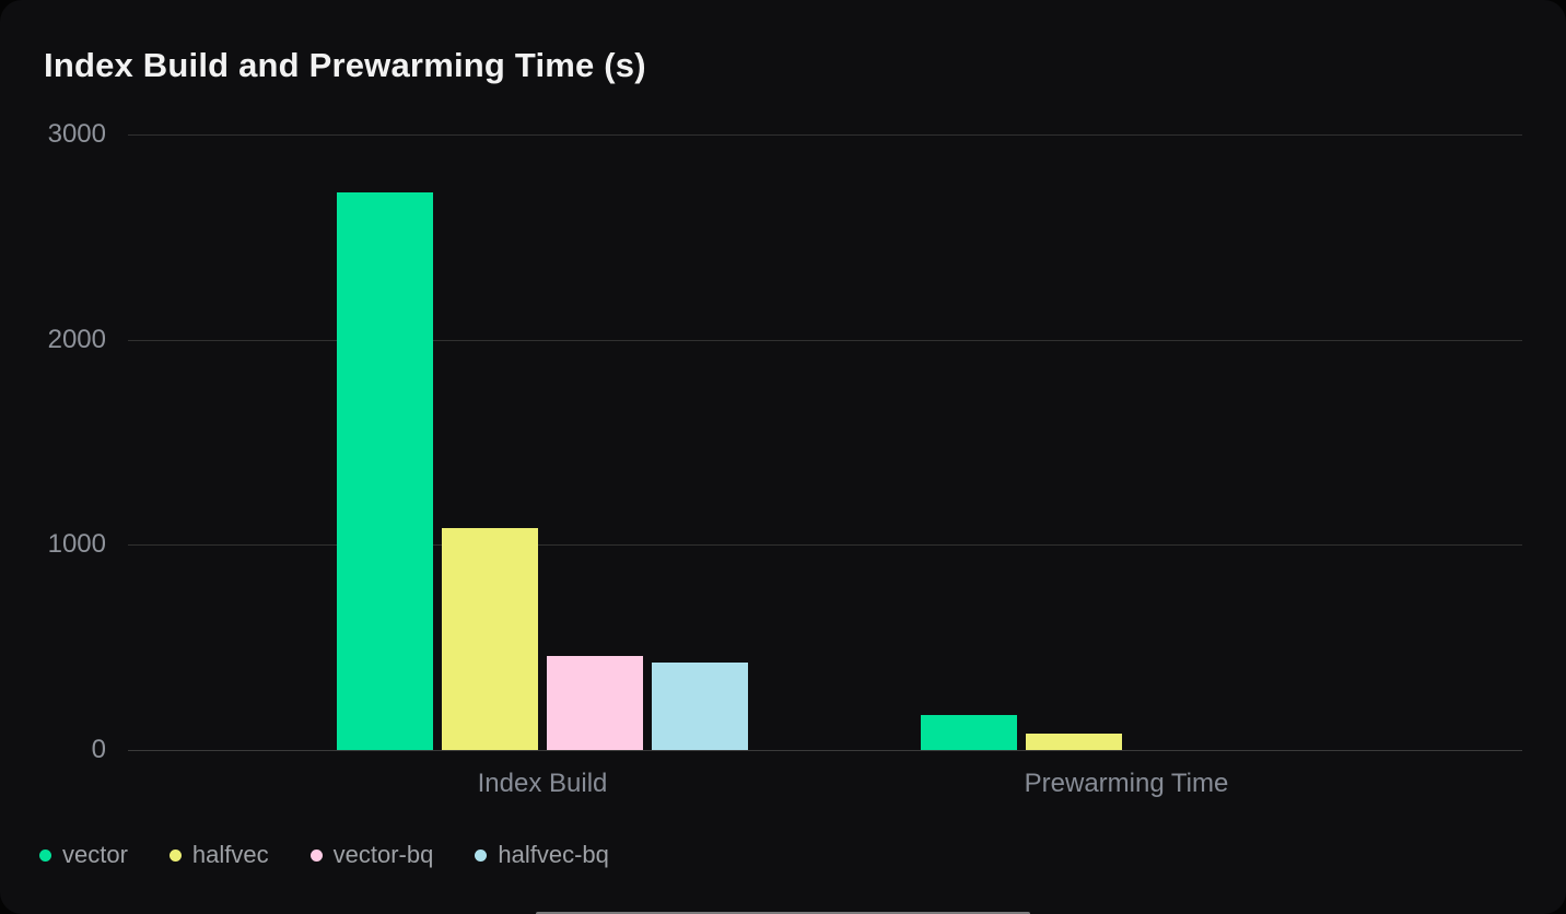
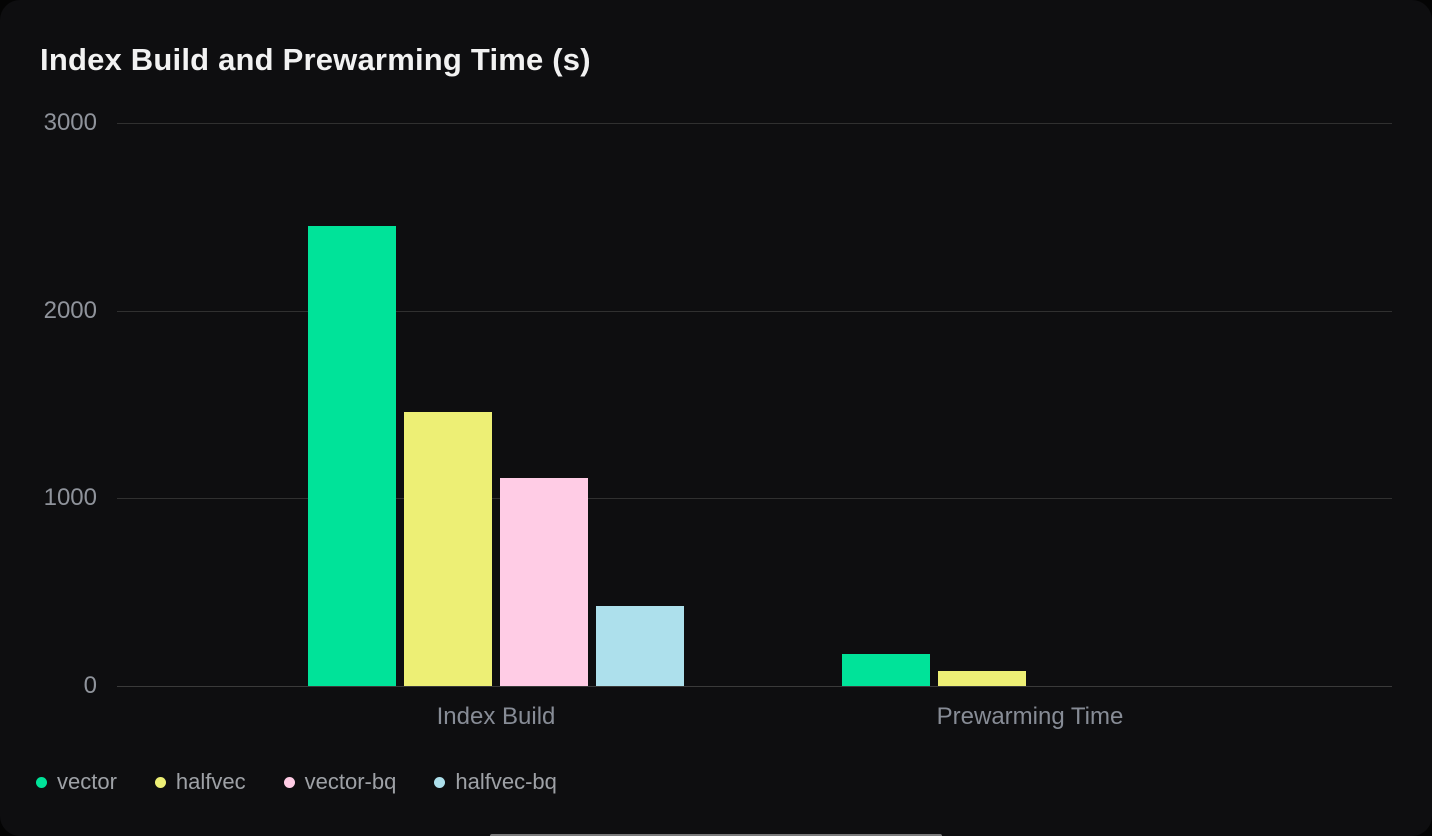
vector/Index Build: 2720 -> 2450
halfvec/Index Build: 1080 -> 1460
vector-bq/Index Build: 460 -> 1110
